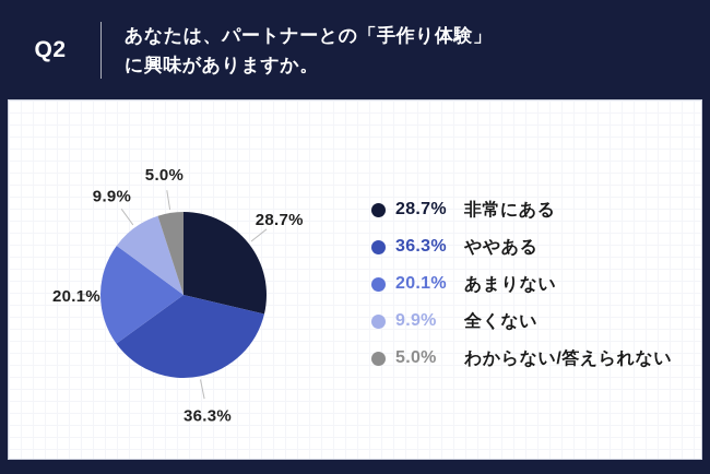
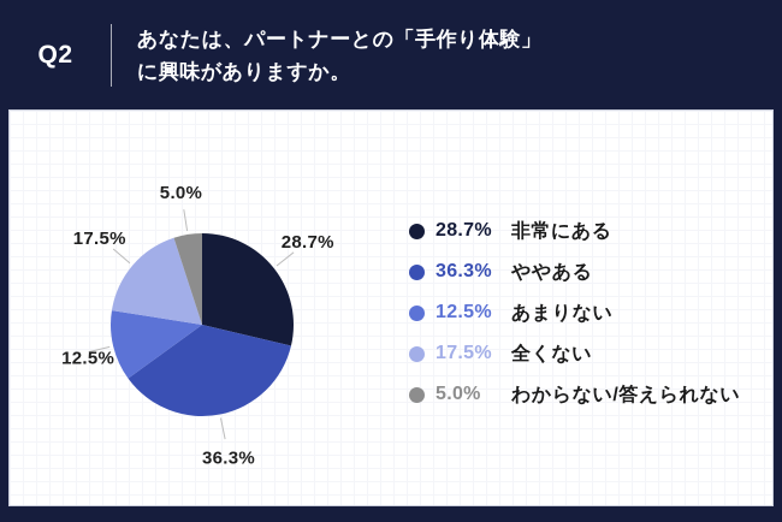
あまりない: 20.1% -> 12.5%
全くない: 9.9% -> 17.5%
